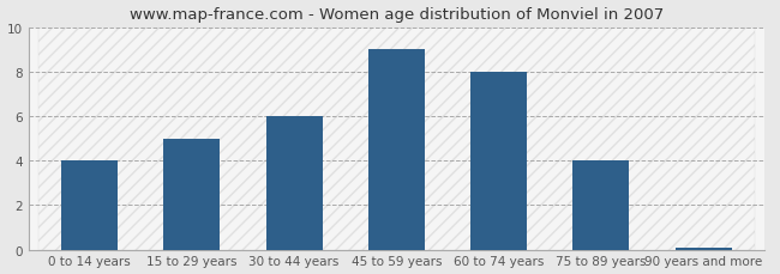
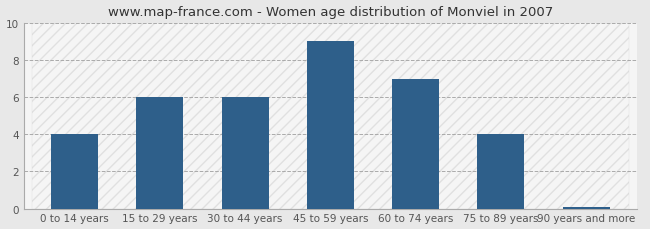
15 to 29 years: 5.0 -> 6.0
60 to 74 years: 8.0 -> 7.0
